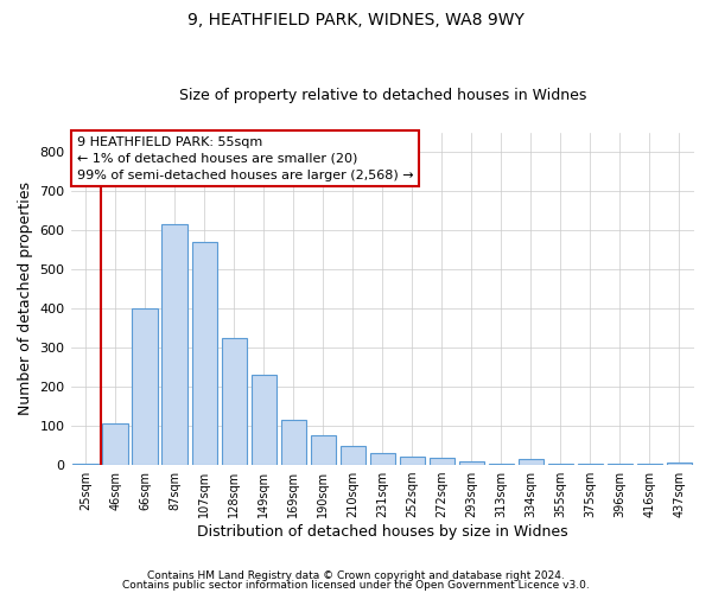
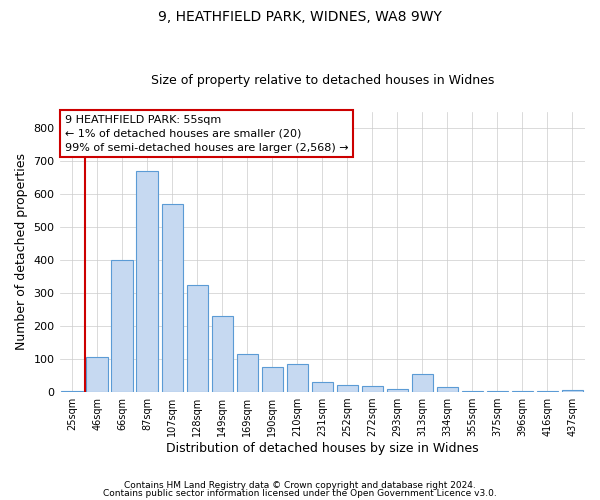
87sqm: 615 -> 670
210sqm: 50 -> 85
313sqm: 2 -> 55
